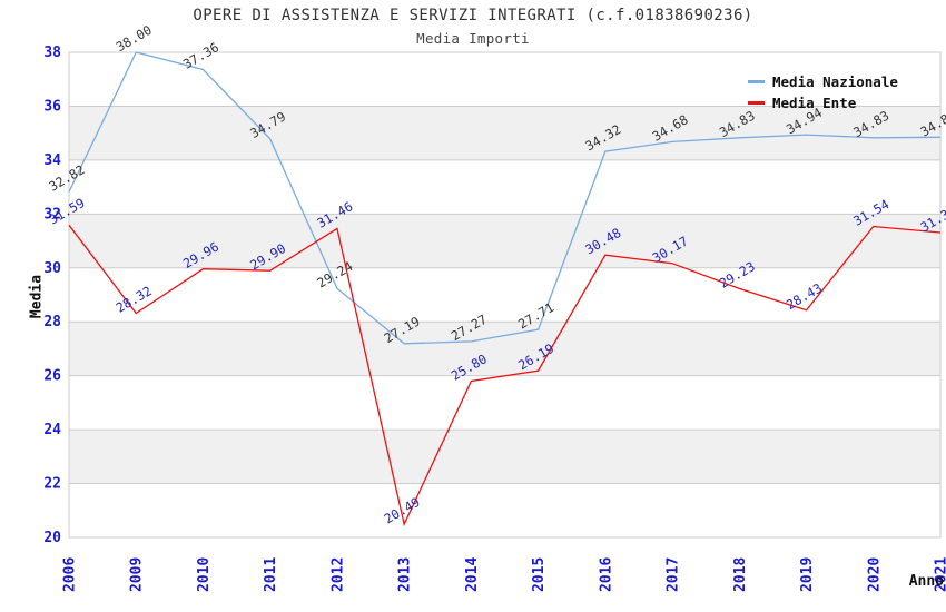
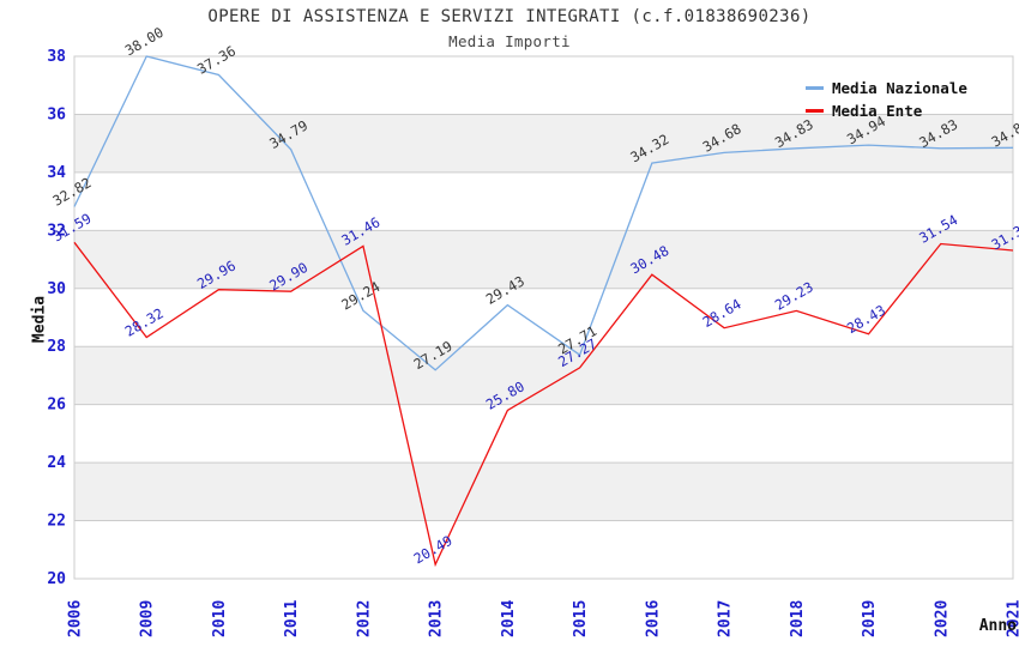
Media Nazionale/2014: 27.27 -> 29.43
Media Ente/2015: 26.19 -> 27.27
Media Ente/2017: 30.17 -> 28.64
